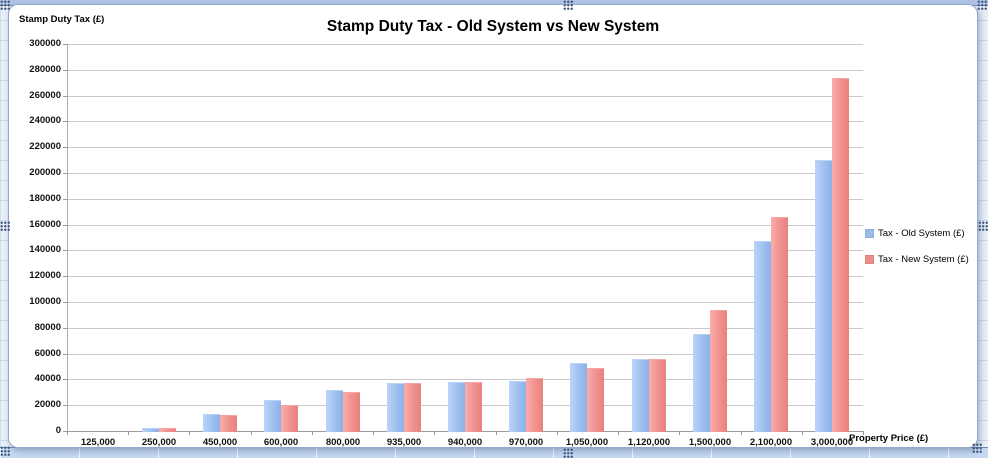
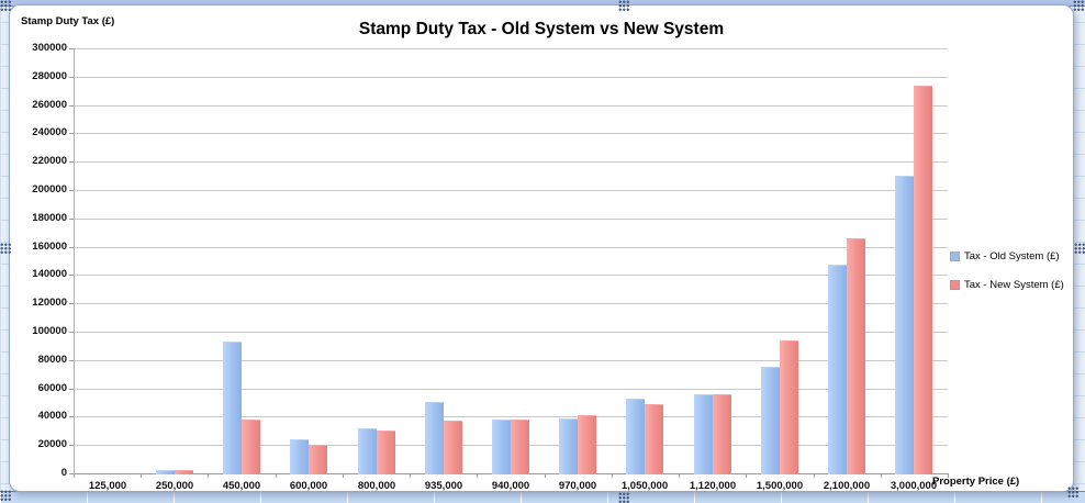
Tax - Old System (£)/450,000: 14000 -> 93000
Tax - New System (£)/450,000: 12000 -> 38000
Tax - Old System (£)/935,000: 37000 -> 50000
